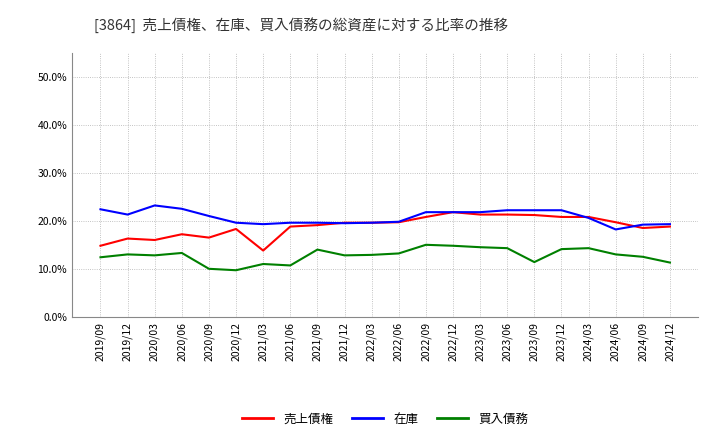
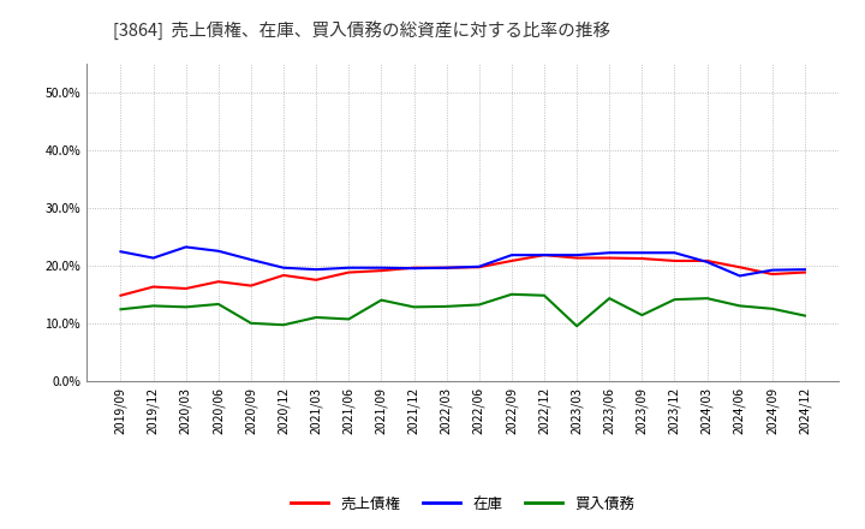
売上債権/2021/03: 13.8% -> 17.5%
買入債務/2023/03: 14.5% -> 9.5%
